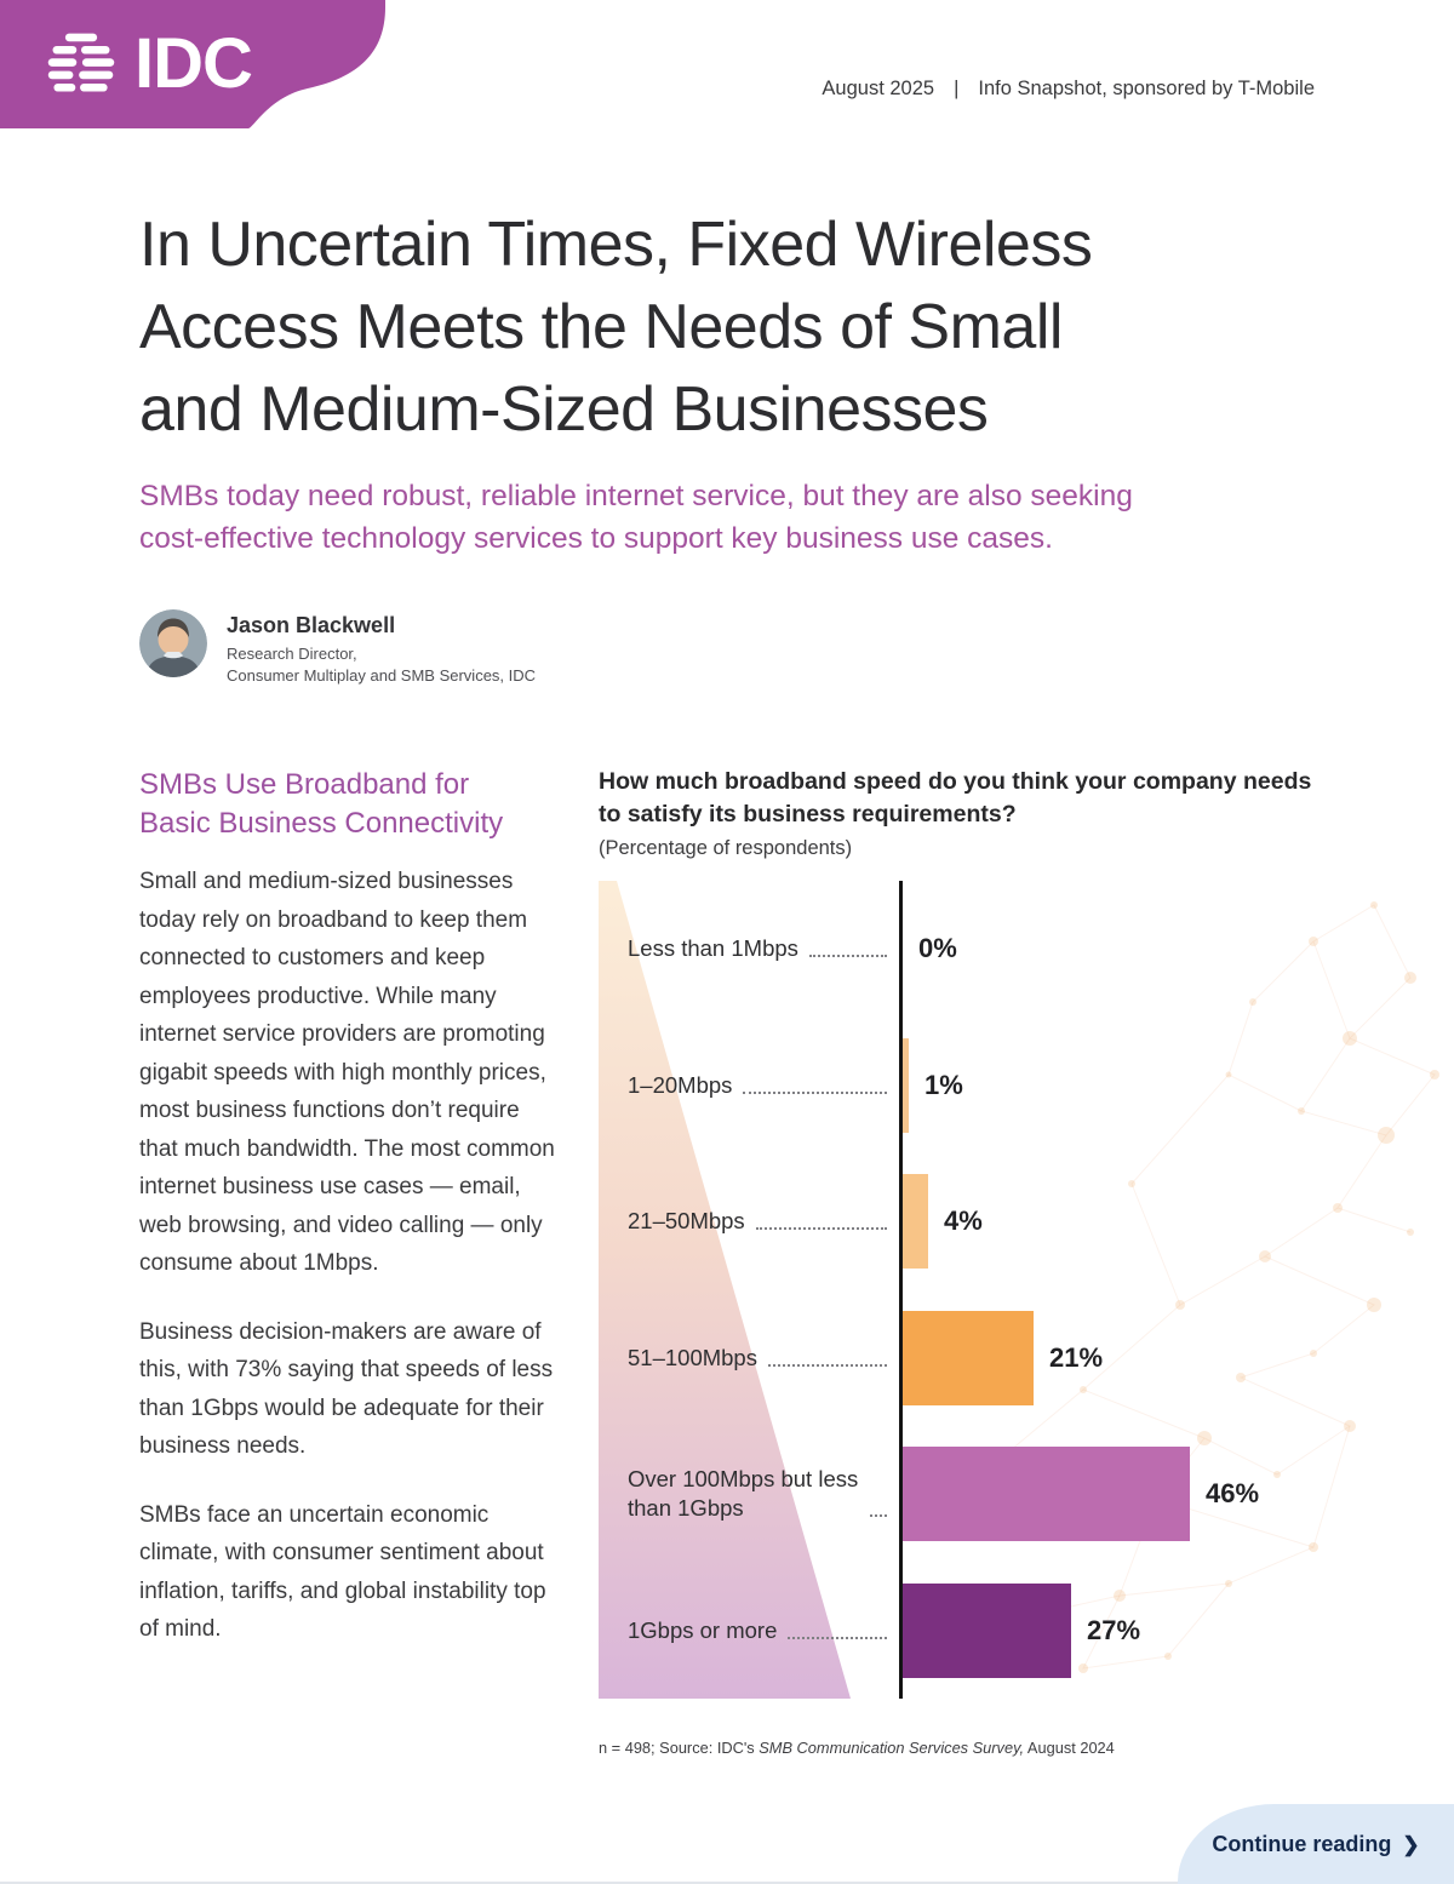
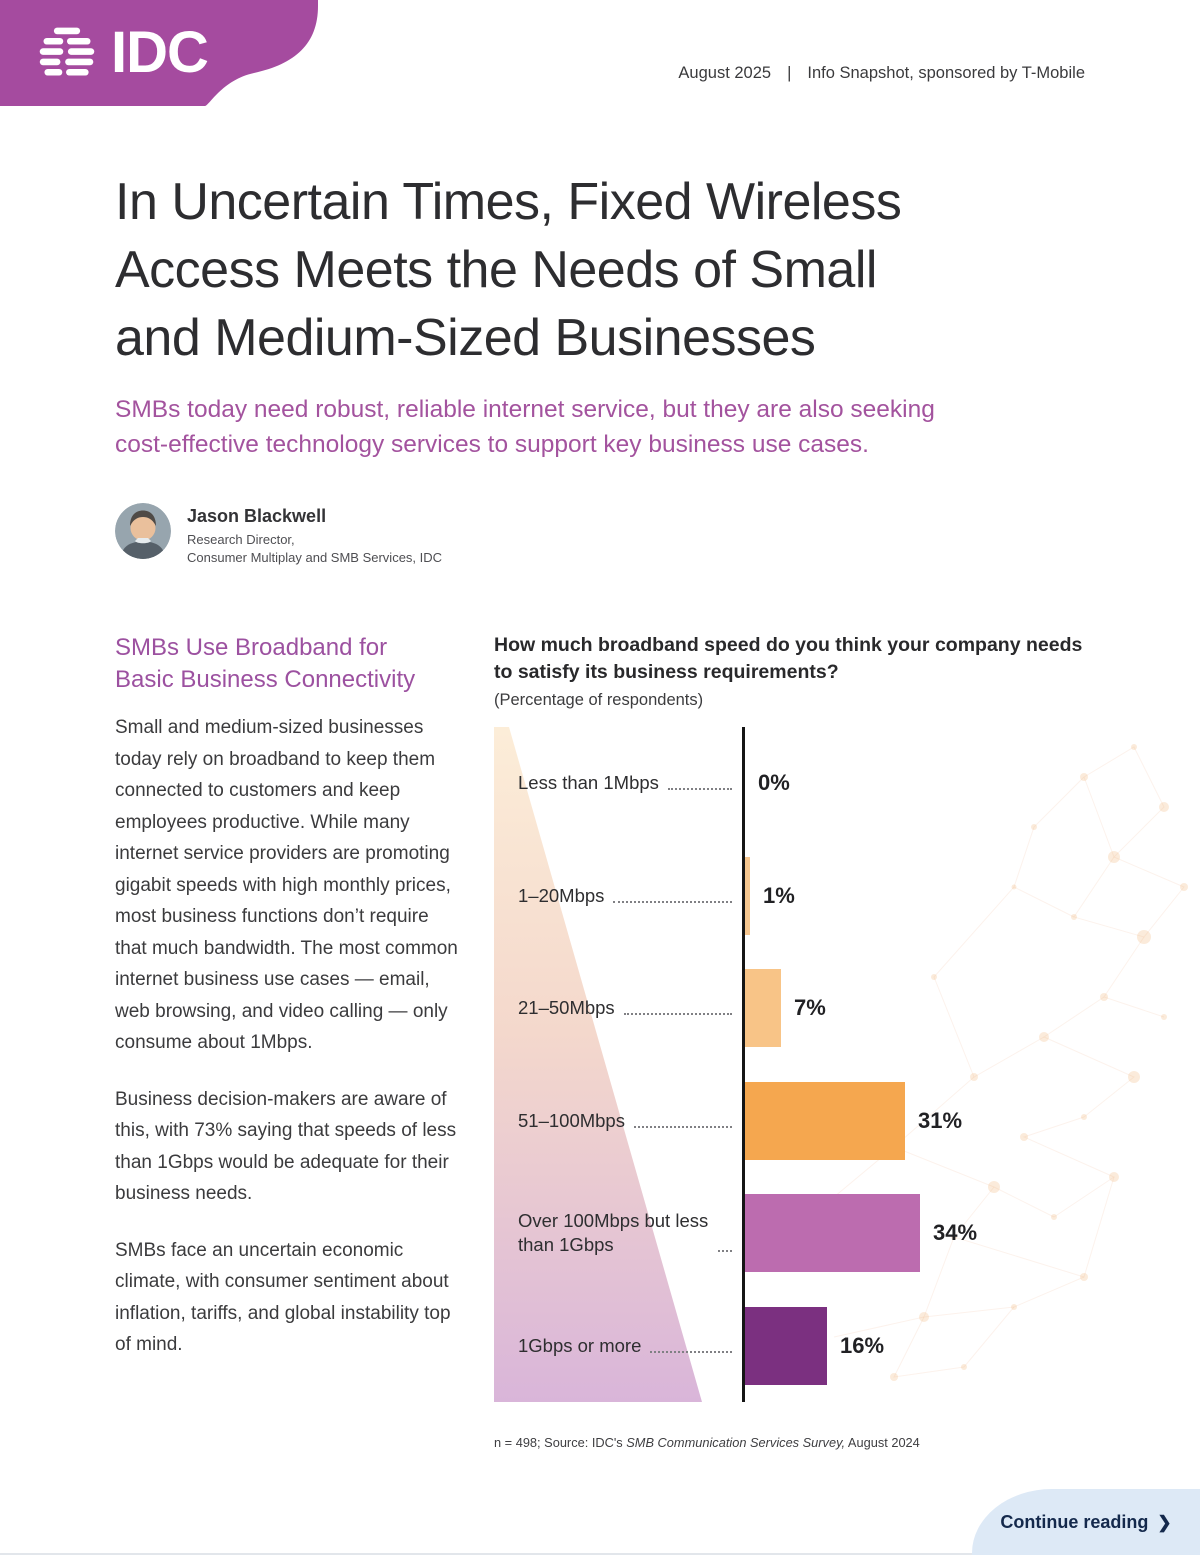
21–50Mbps: 4% -> 7%
51–100Mbps: 21% -> 31%
Over 100Mbps but less than 1Gbps: 46% -> 34%
1Gbps or more: 27% -> 16%
